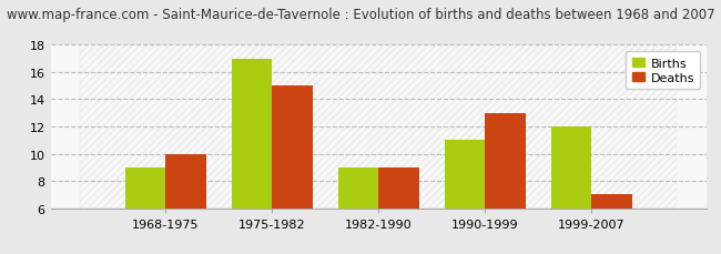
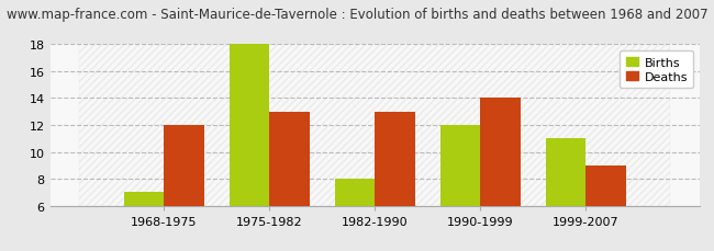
Births/1968-1975: 9 -> 7
Deaths/1968-1975: 10 -> 12
Births/1975-1982: 17 -> 18
Deaths/1975-1982: 15 -> 13
Births/1982-1990: 9 -> 8
Deaths/1982-1990: 9 -> 13
Births/1990-1999: 11 -> 12
Deaths/1990-1999: 13 -> 14
Births/1999-2007: 12 -> 11
Deaths/1999-2007: 7 -> 9
